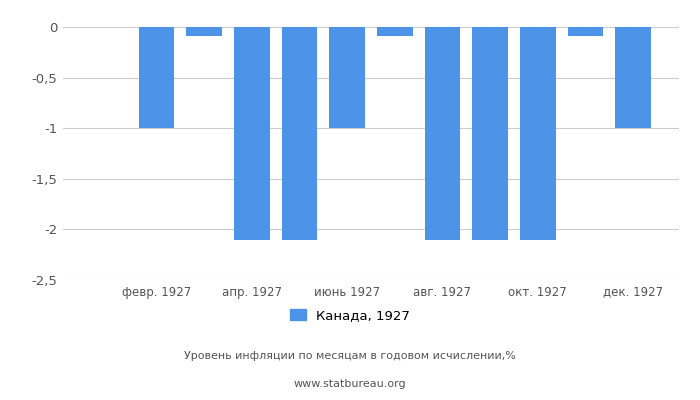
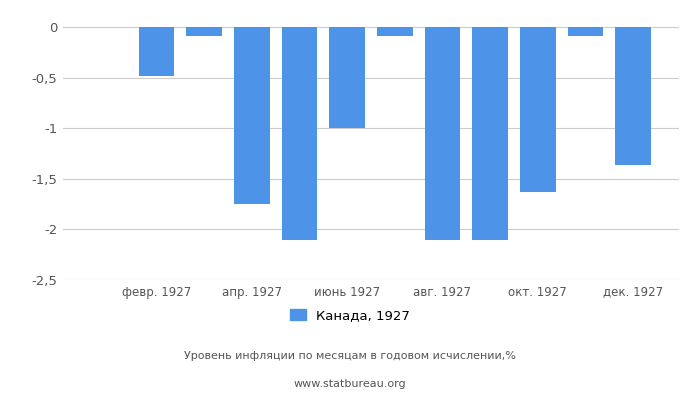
февр. 1927: -1,00 -> -0,48
апр. 1927: -2,10 -> -1,75
окт. 1927: -2,10 -> -1,63
дек. 1927: -1,00 -> -1,36
